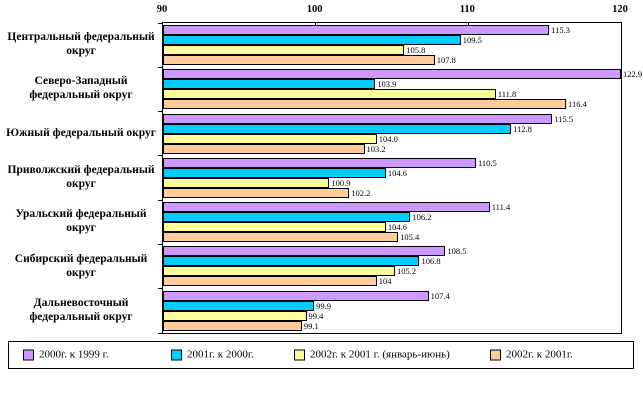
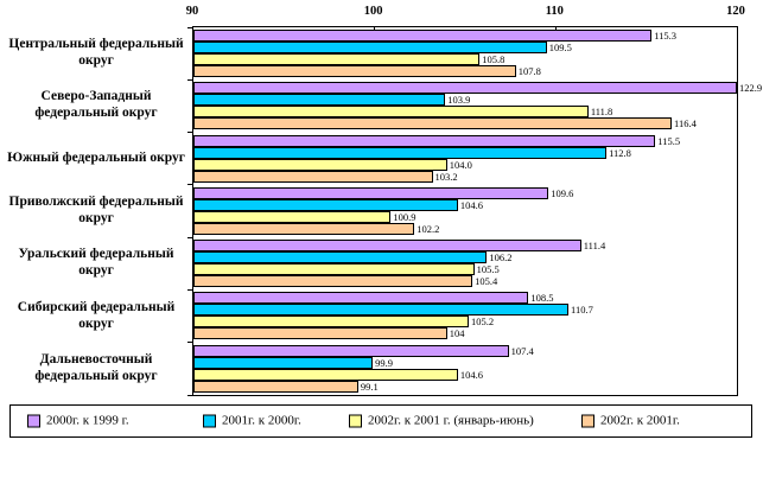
2000г. к 1999 г./Приволжский федеральный округ: 110.5 -> 109.6
2002г. к 2001 г. (январь-июнь)/Уральский федеральный округ: 104.6 -> 105.5
2001г. к 2000г./Сибирский федеральный округ: 106.8 -> 110.7
2002г. к 2001 г. (январь-июнь)/Дальневосточный федеральный округ: 99.4 -> 104.6
